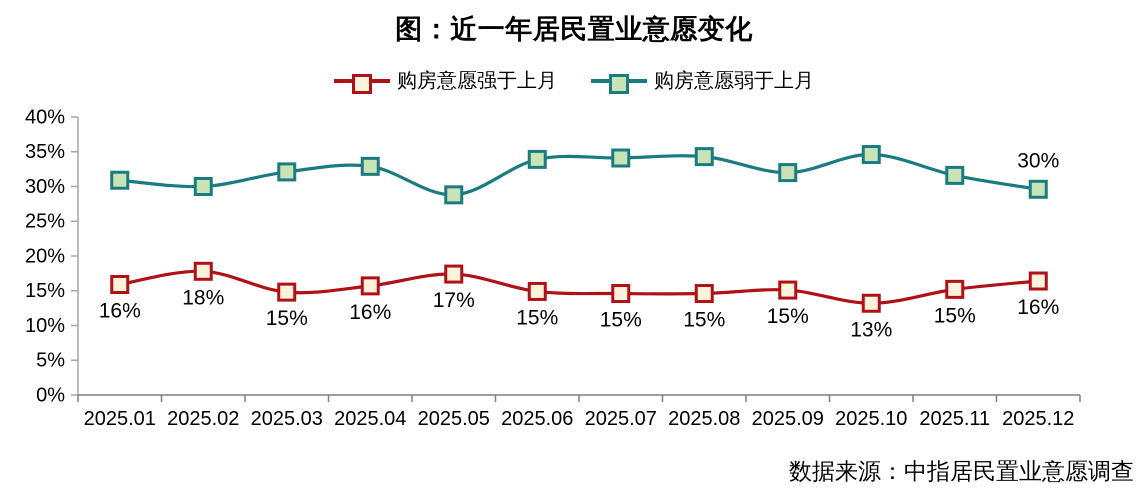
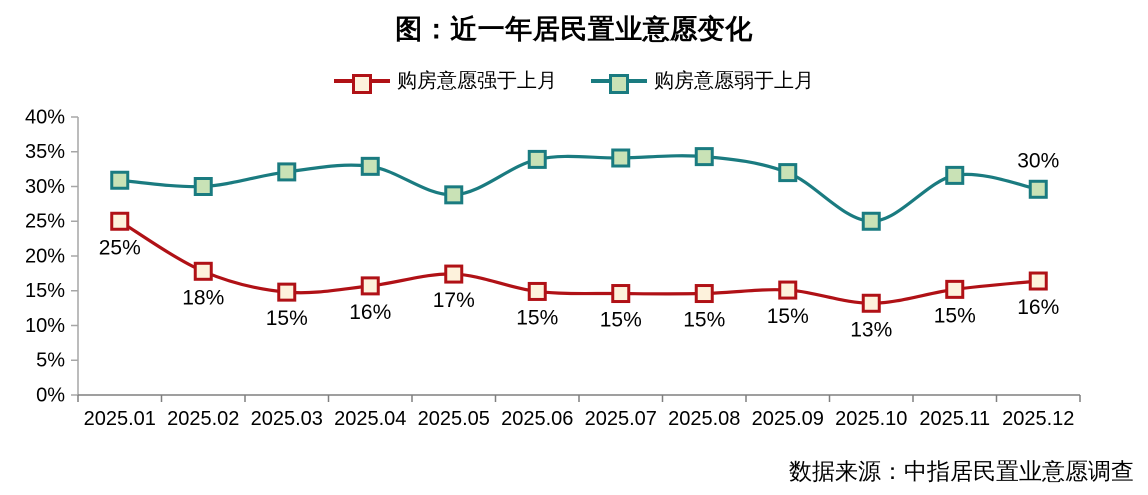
购房意愿强于上月/2025.01: 16% -> 25%
购房意愿弱于上月/2025.10: 35% -> 25%
